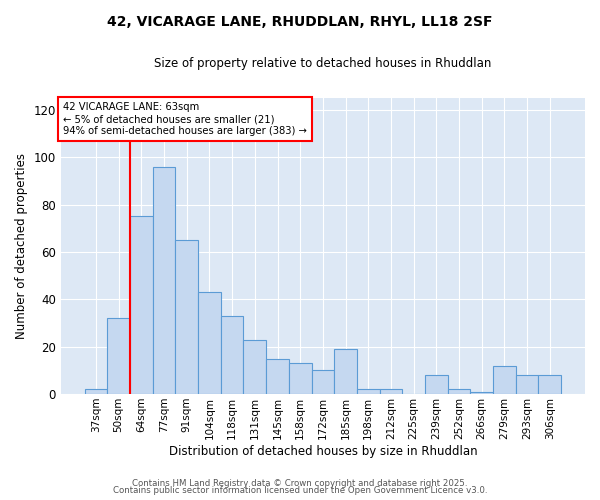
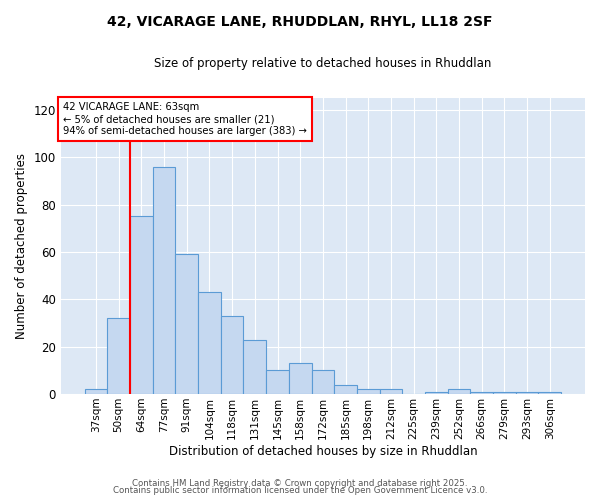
91sqm: 65 -> 59
145sqm: 15 -> 10
185sqm: 19 -> 4
239sqm: 8 -> 1
279sqm: 12 -> 1
293sqm: 8 -> 1
306sqm: 8 -> 1
